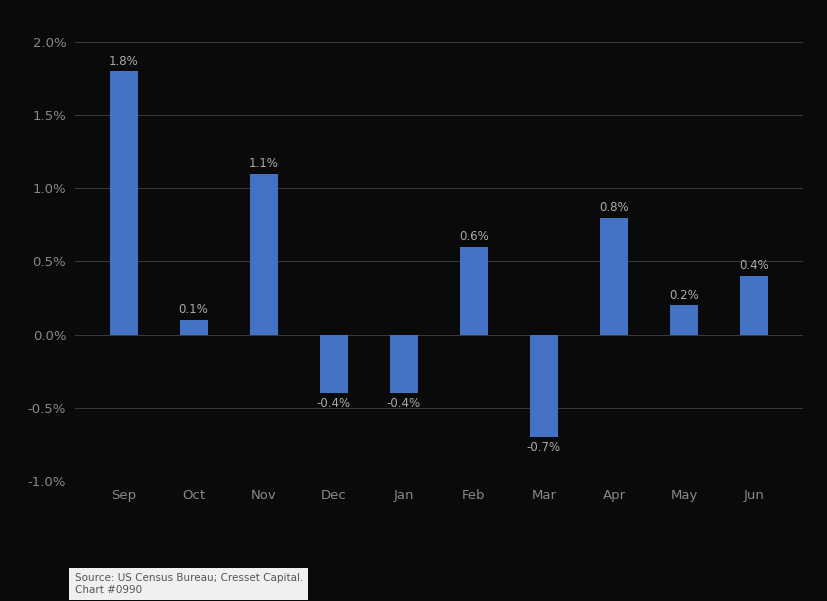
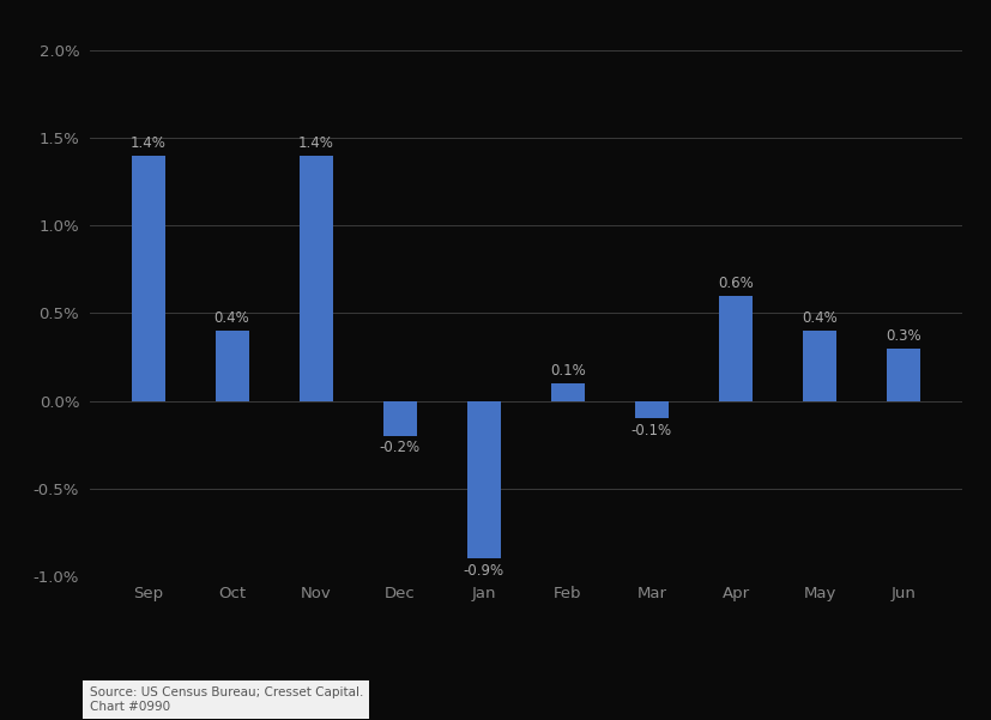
Sep: 1.8% -> 1.4%
Oct: 0.1% -> 0.4%
Nov: 1.1% -> 1.4%
Dec: -0.4% -> -0.2%
Jan: -0.4% -> -0.9%
Feb: 0.6% -> 0.1%
Mar: -0.7% -> -0.1%
Apr: 0.8% -> 0.6%
May: 0.2% -> 0.4%
Jun: 0.4% -> 0.3%
